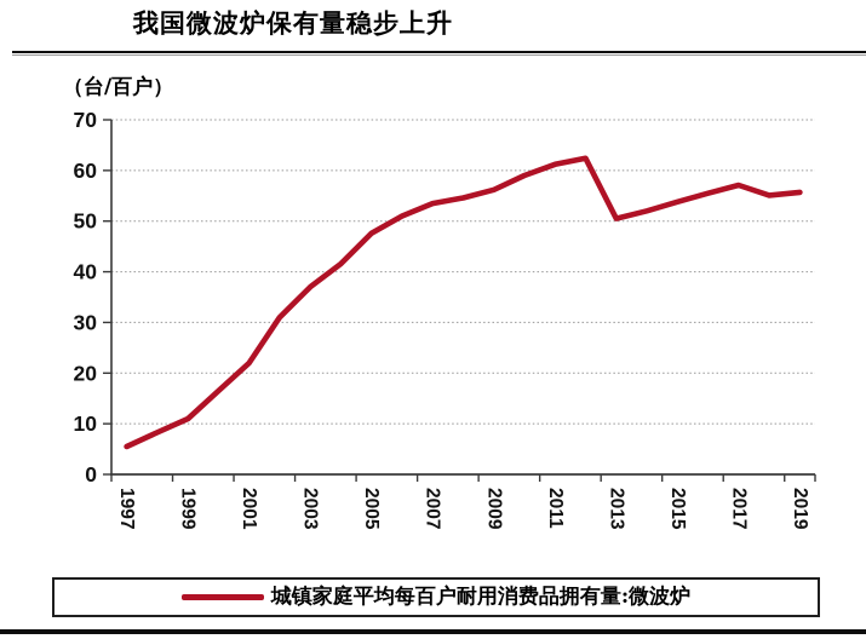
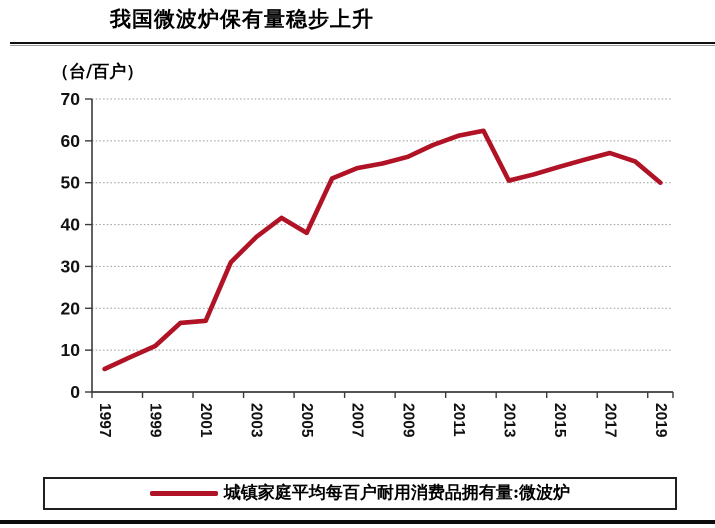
2001: 22 -> 17
2005: 48 -> 38
2019: 56 -> 50
